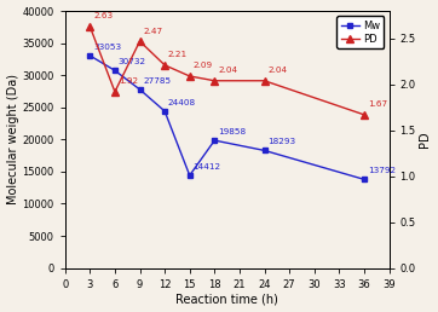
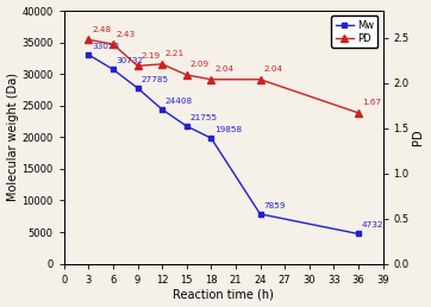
PD/3: 2.63 -> 2.48
PD/6: 1.92 -> 2.43
PD/9: 2.47 -> 2.19
Mw/15: 14412 -> 21755
Mw/24: 18293 -> 7859
Mw/36: 13792 -> 4732
